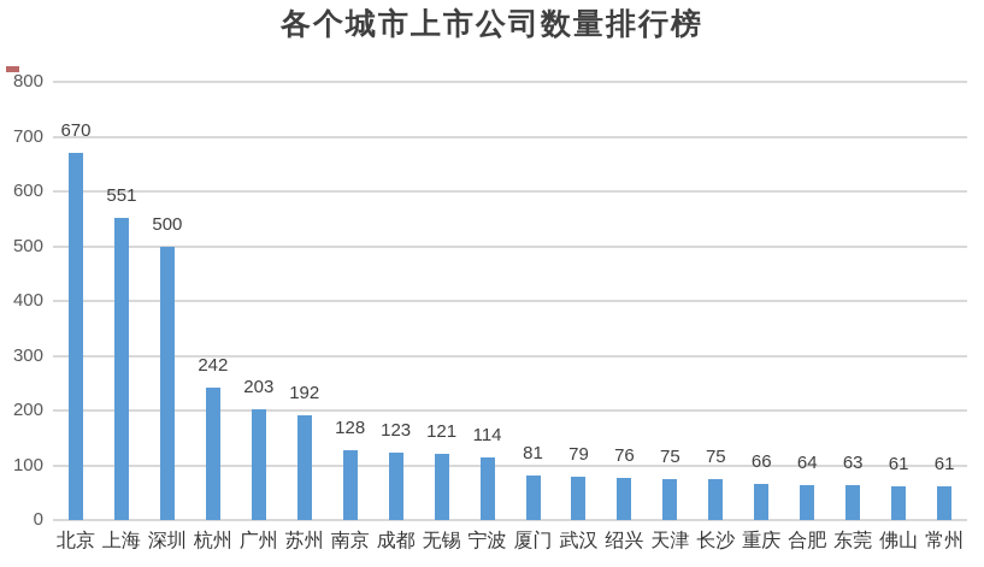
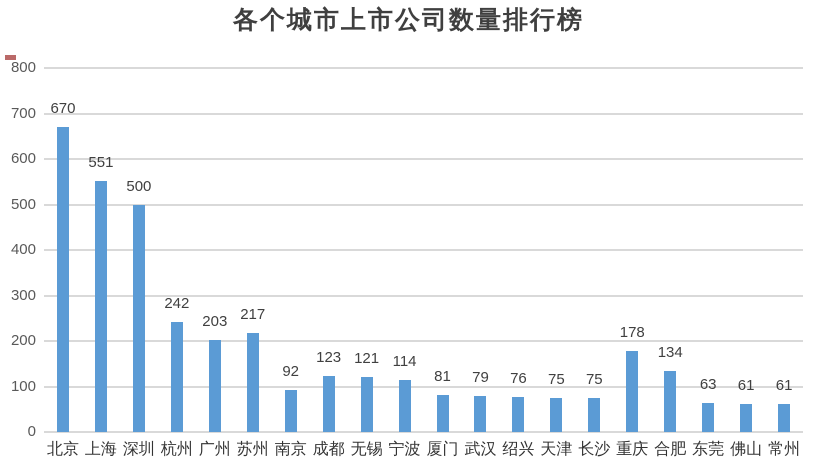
苏州: 192 -> 217
南京: 128 -> 92
重庆: 66 -> 178
合肥: 64 -> 134
